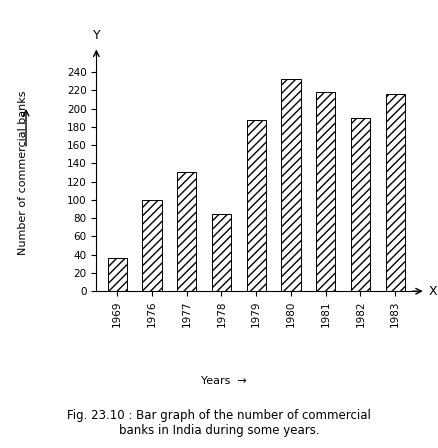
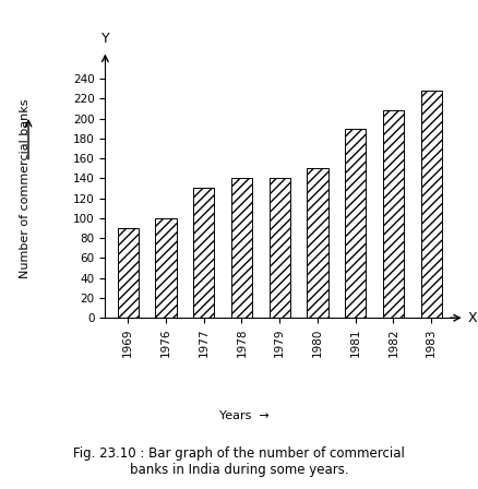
1969: 36 -> 90
1978: 84 -> 140
1979: 188 -> 140
1980: 232 -> 150
1981: 218 -> 190
1982: 190 -> 208
1983: 216 -> 228
